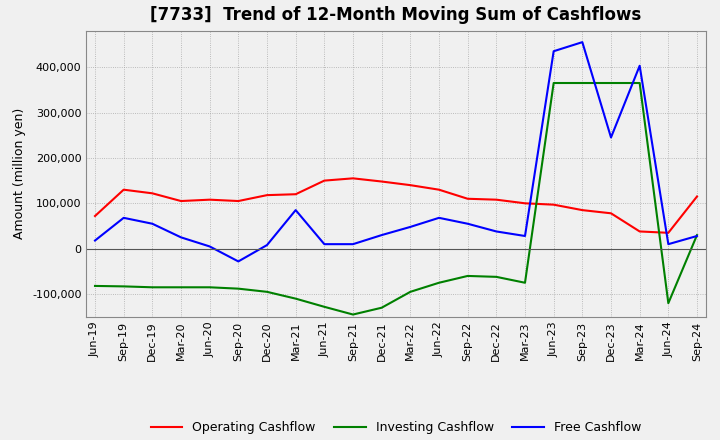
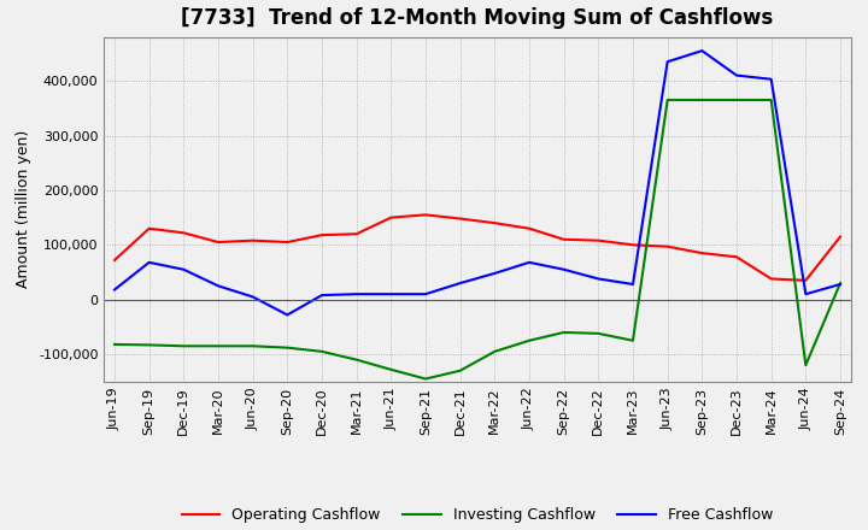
Free Cashflow/Mar-21: 85,000 -> 10,000
Free Cashflow/Dec-23: 245,000 -> 410,000
